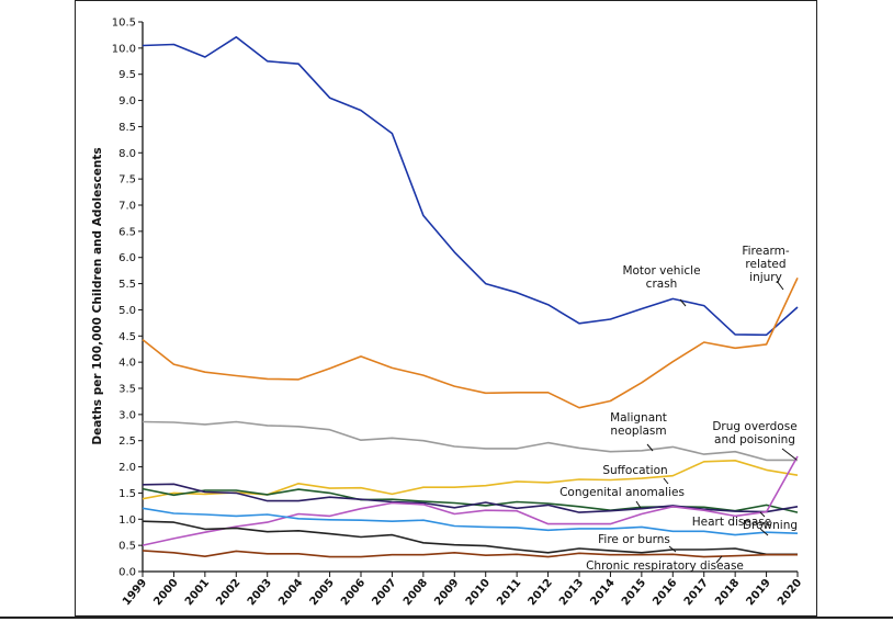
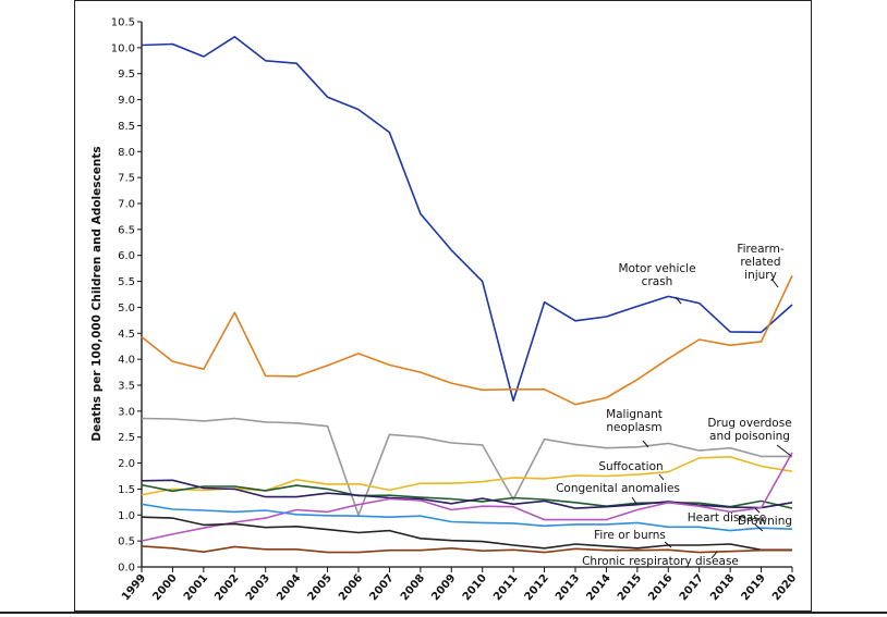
Firearm-related injury/2002: 3.7 -> 4.9
Malignant neoplasm/2006: 2.5 -> 1.0
Motor vehicle crash/2011: 5.3 -> 3.2
Malignant neoplasm/2011: 2.4 -> 1.3
